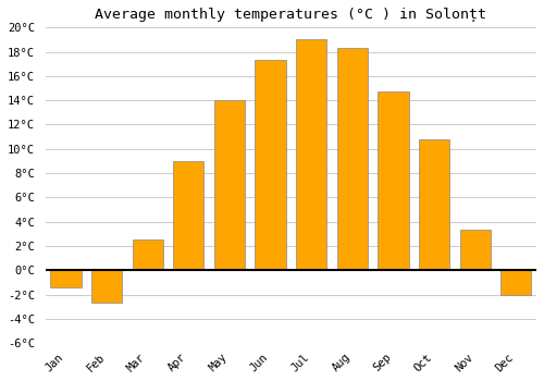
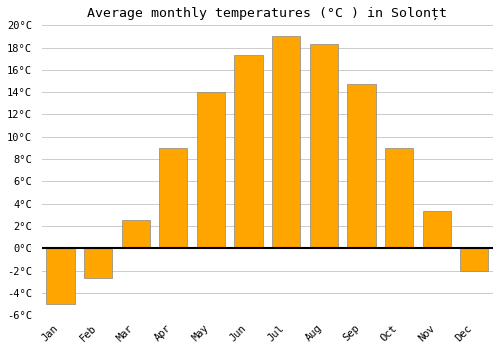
Jan: -1.4°C -> -5.0°C
Oct: 10.8°C -> 9.0°C
